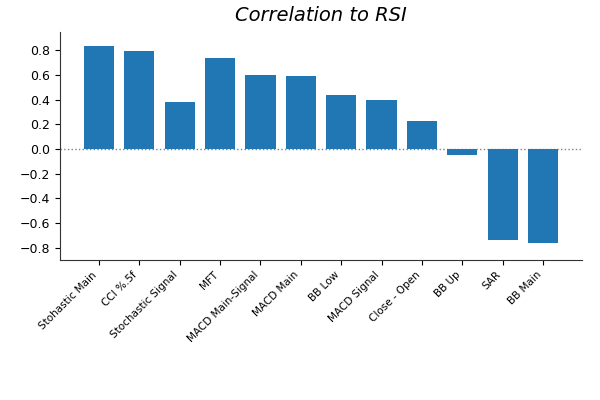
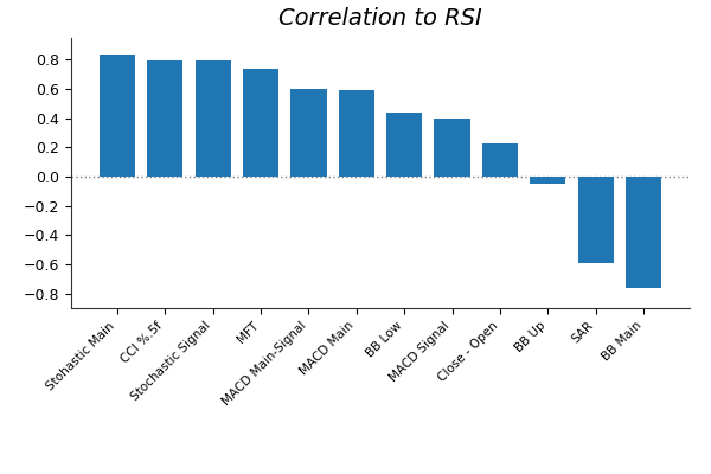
Stochastic Signal: 0.38 -> 0.80
SAR: -0.74 -> -0.59
